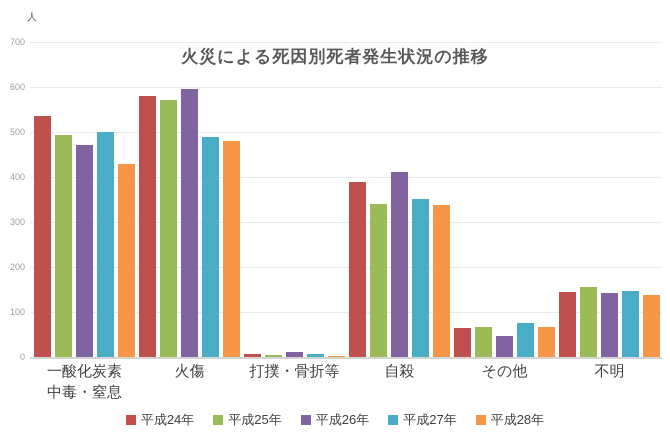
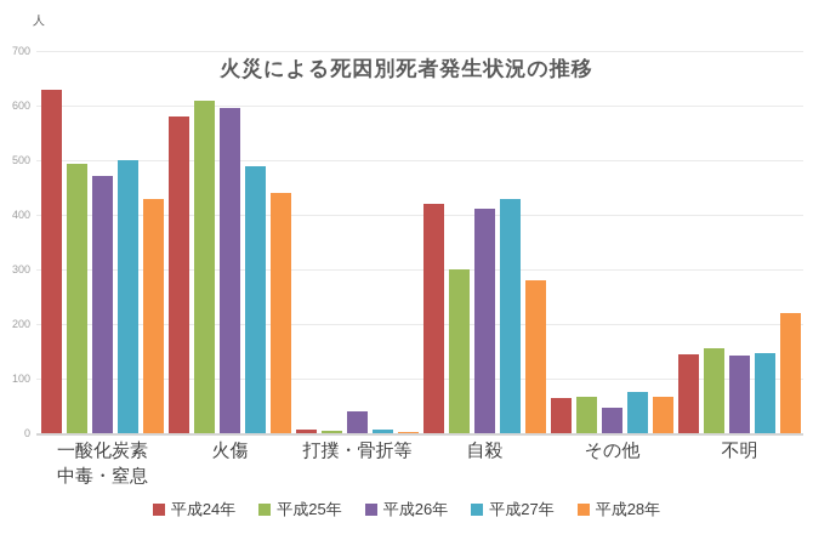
平成24年/一酸化炭素 中毒・窒息: 540 -> 630
平成25年/火傷: 570 -> 610
平成28年/火傷: 480 -> 440
平成26年/打撲・骨折等: 10 -> 40
平成24年/自殺: 390 -> 420
平成25年/自殺: 340 -> 300
平成27年/自殺: 350 -> 430
平成28年/自殺: 340 -> 280
平成28年/不明: 140 -> 220
